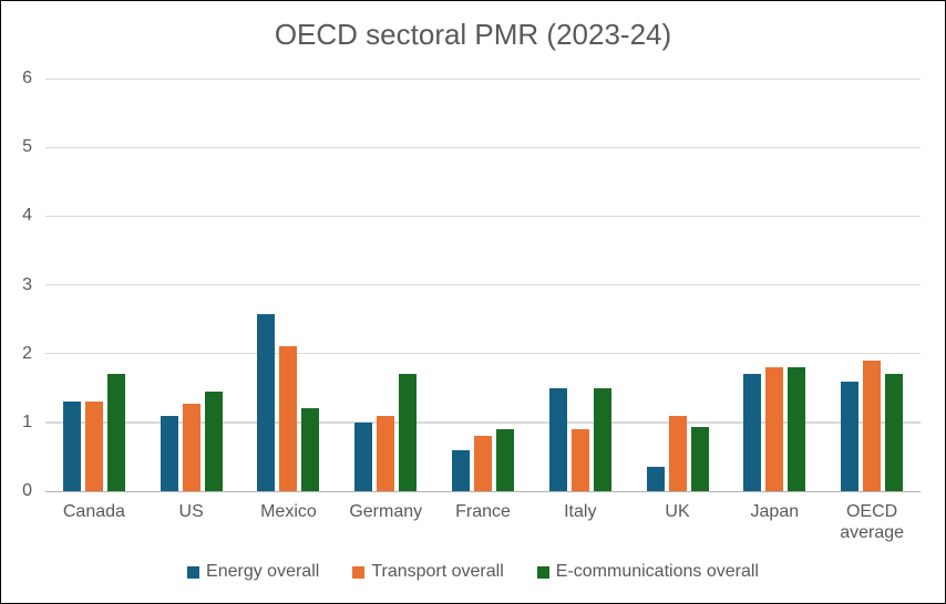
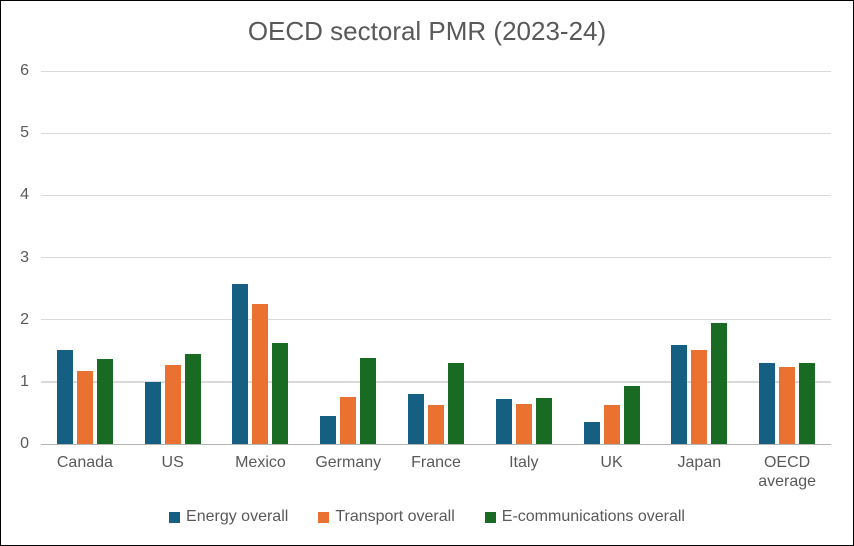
Energy overall/Canada: 1.3 -> 1.5
Transport overall/Canada: 1.3 -> 1.2
E-communications overall/Canada: 1.7 -> 1.4
Energy overall/US: 1.1 -> 1.0
Transport overall/Mexico: 2.1 -> 2.3
E-communications overall/Mexico: 1.2 -> 1.6
Energy overall/Germany: 1.0 -> 0.5
Transport overall/Germany: 1.1 -> 0.8
E-communications overall/Germany: 1.7 -> 1.4
Energy overall/France: 0.6 -> 0.8
Transport overall/France: 0.8 -> 0.6
E-communications overall/France: 0.9 -> 1.3
Energy overall/Italy: 1.5 -> 0.7
Transport overall/Italy: 0.9 -> 0.6
E-communications overall/Italy: 1.5 -> 0.7
Transport overall/UK: 1.1 -> 0.6
Energy overall/Japan: 1.7 -> 1.6
Transport overall/Japan: 1.8 -> 1.5
E-communications overall/Japan: 1.8 -> 1.9
Energy overall/OECD average: 1.6 -> 1.3
Transport overall/OECD average: 1.9 -> 1.2
E-communications overall/OECD average: 1.7 -> 1.3
